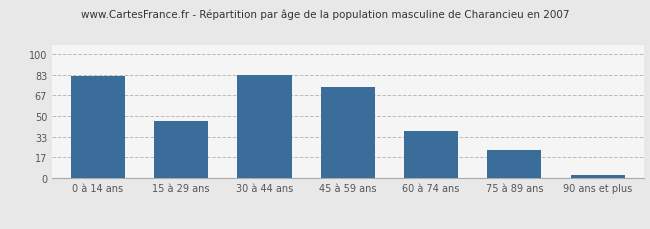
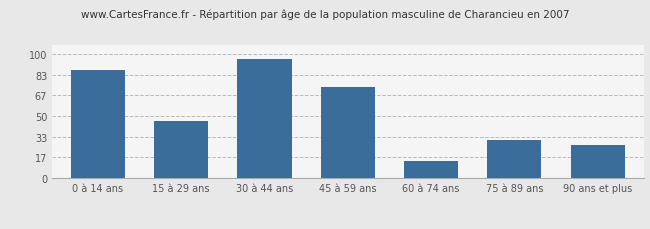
0 à 14 ans: 82 -> 87
30 à 44 ans: 83 -> 96
60 à 74 ans: 38 -> 14
75 à 89 ans: 23 -> 31
90 ans et plus: 3 -> 27
